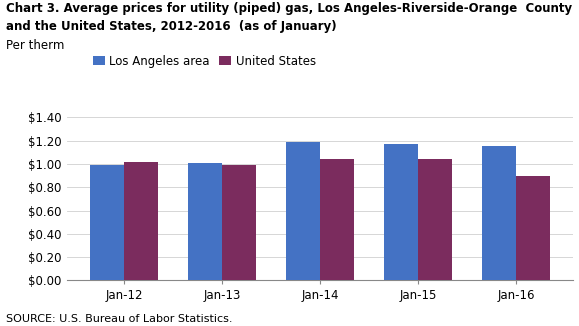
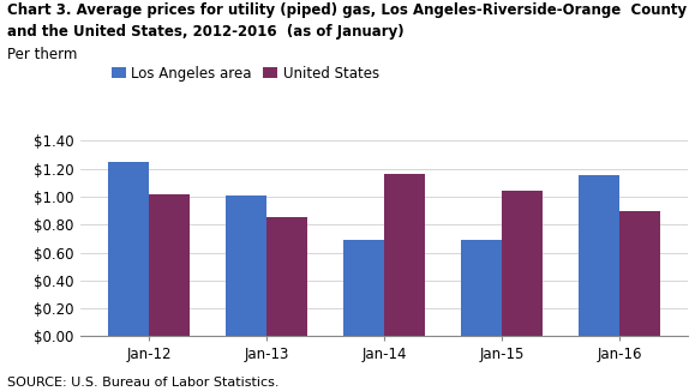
Los Angeles area/Jan-12: $0.99 -> $1.25
United States/Jan-13: $0.99 -> $0.85
Los Angeles area/Jan-14: $1.19 -> $0.69
United States/Jan-14: $1.04 -> $1.16
Los Angeles area/Jan-15: $1.17 -> $0.69
